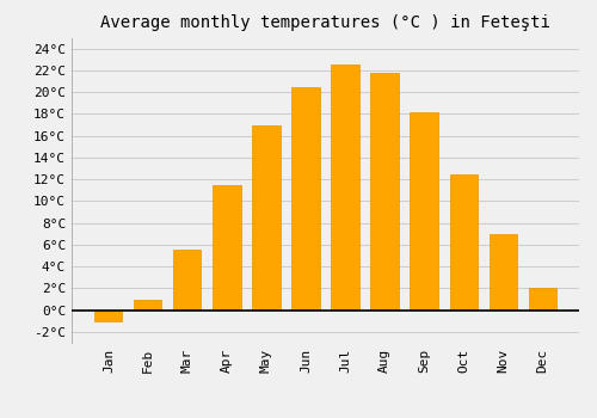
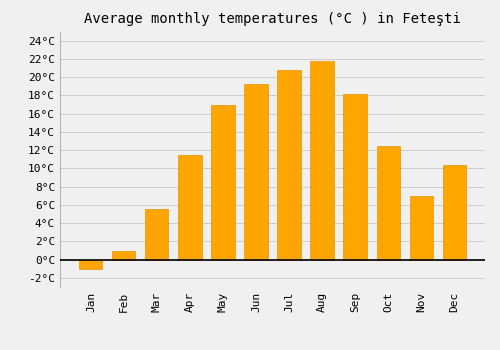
Jun: 20.5°C -> 19.2°C
Jul: 22.5°C -> 20.8°C
Dec: 2.0°C -> 10.4°C
